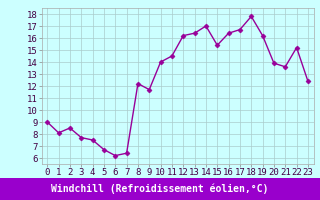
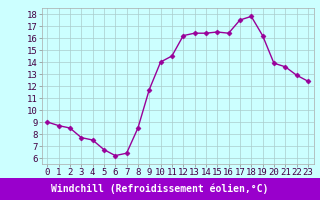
1: 8.1 -> 8.7
8: 12.2 -> 8.5
14: 17.0 -> 16.4
15: 15.4 -> 16.5
17: 16.7 -> 17.5
22: 15.2 -> 12.9
